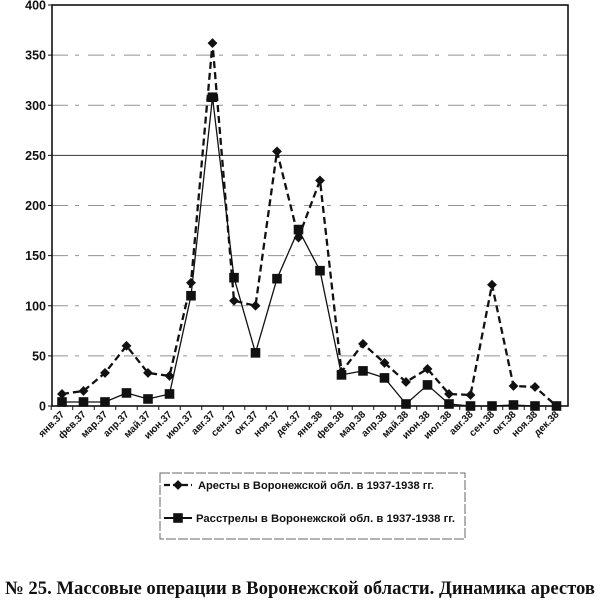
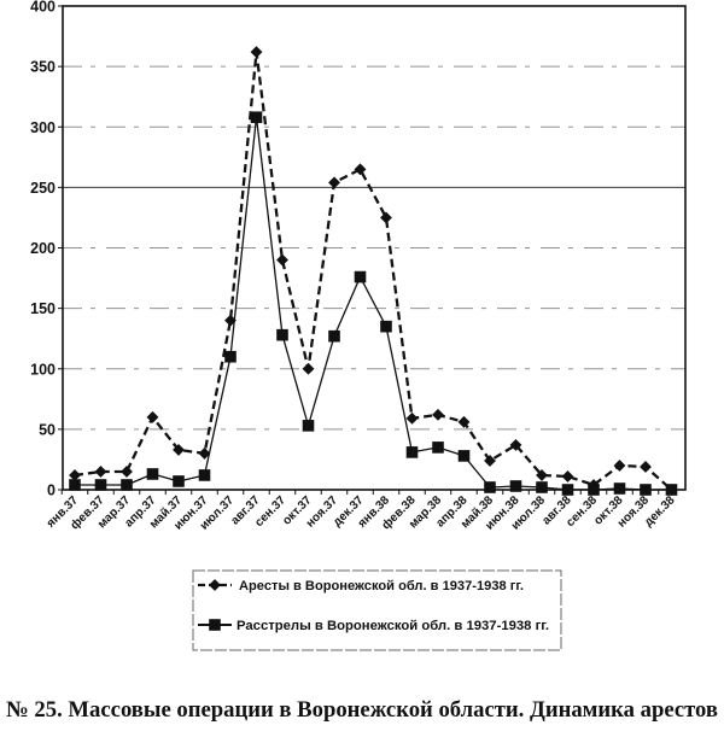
Аресты в Воронежской обл. в 1937-1938 гг./мар.37: 33 -> 15
Аресты в Воронежской обл. в 1937-1938 гг./июл.37: 123 -> 140
Аресты в Воронежской обл. в 1937-1938 гг./сен.37: 105 -> 190
Аресты в Воронежской обл. в 1937-1938 гг./дек.37: 168 -> 265
Аресты в Воронежской обл. в 1937-1938 гг./фев.38: 34 -> 59
Аресты в Воронежской обл. в 1937-1938 гг./апр.38: 43 -> 56
Расстрелы в Воронежской обл. в 1937-1938 гг./июн.38: 21 -> 3
Аресты в Воронежской обл. в 1937-1938 гг./сен.38: 121 -> 4
